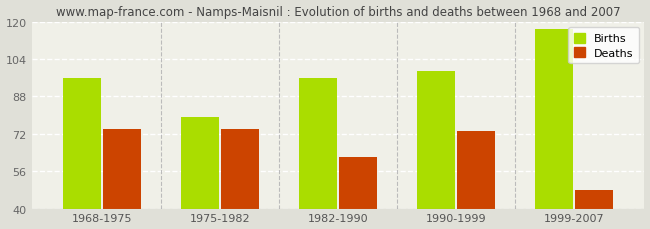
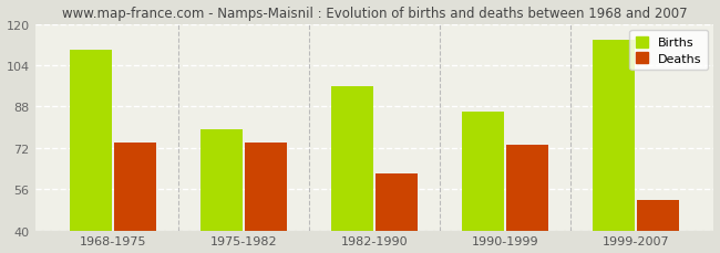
Births/1968-1975: 96 -> 110
Births/1990-1999: 99 -> 86
Births/1999-2007: 117 -> 114
Deaths/1999-2007: 48 -> 52
